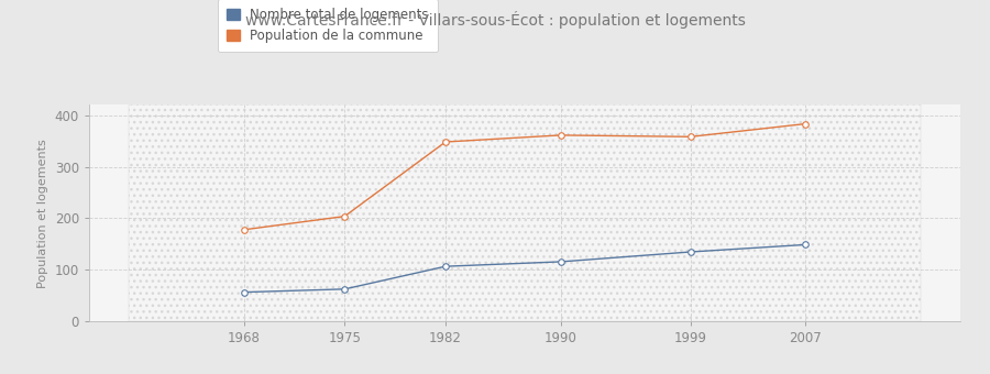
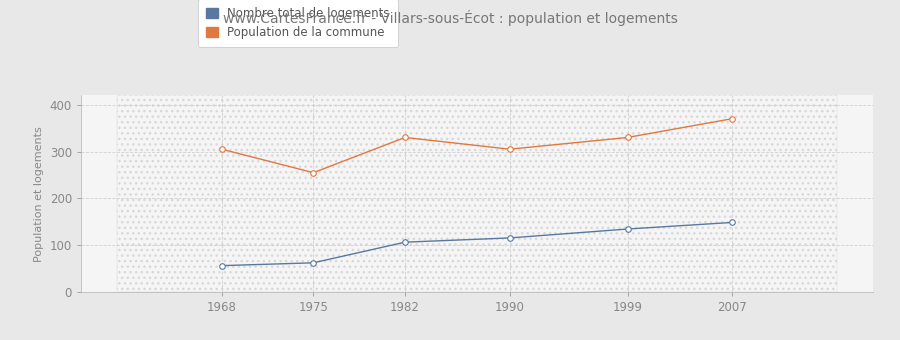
Population de la commune/1968: 178 -> 305
Population de la commune/1975: 204 -> 255
Population de la commune/1982: 348 -> 330
Population de la commune/1990: 361 -> 305
Population de la commune/1999: 358 -> 330
Population de la commune/2007: 383 -> 370
